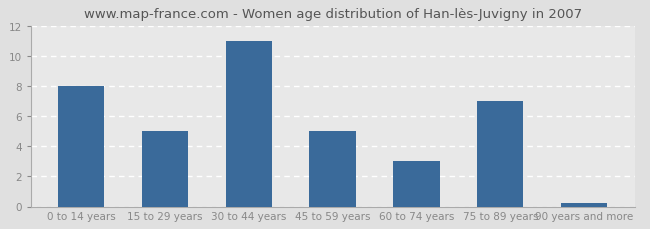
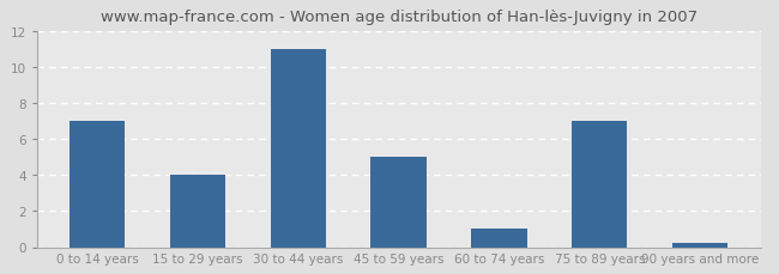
0 to 14 years: 8.0 -> 7.0
15 to 29 years: 5.0 -> 4.0
60 to 74 years: 3.0 -> 1.0
